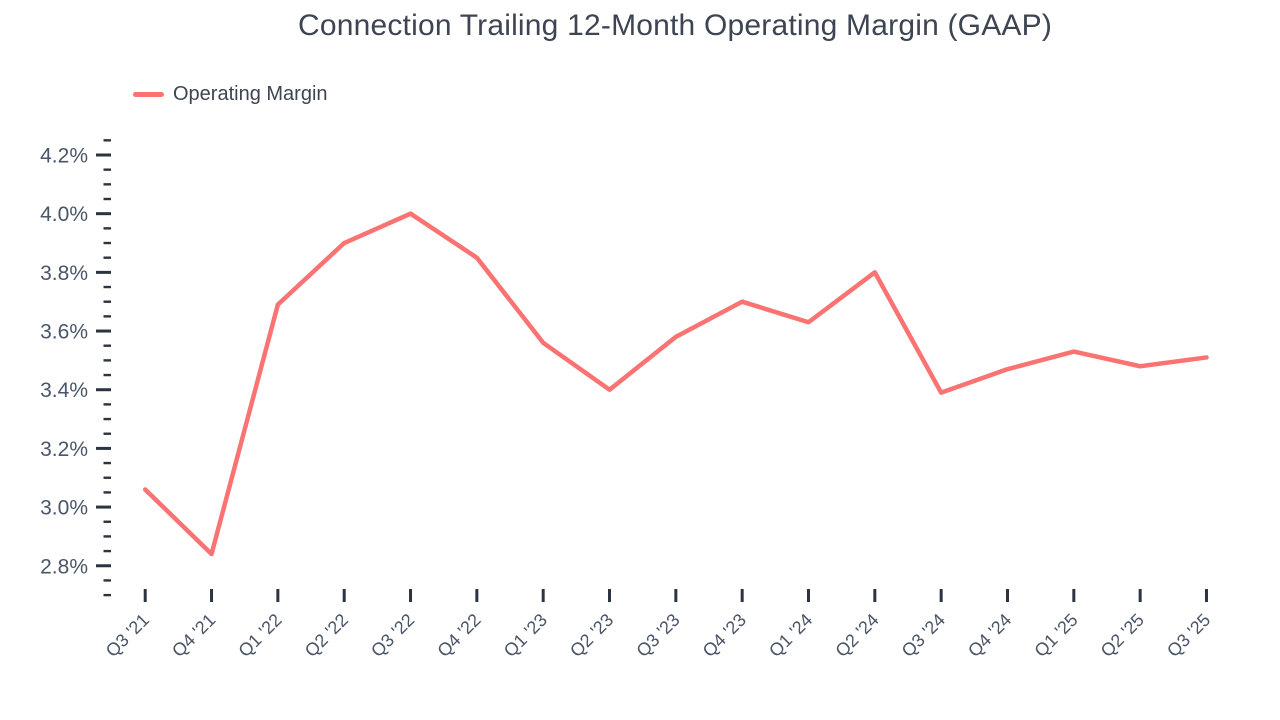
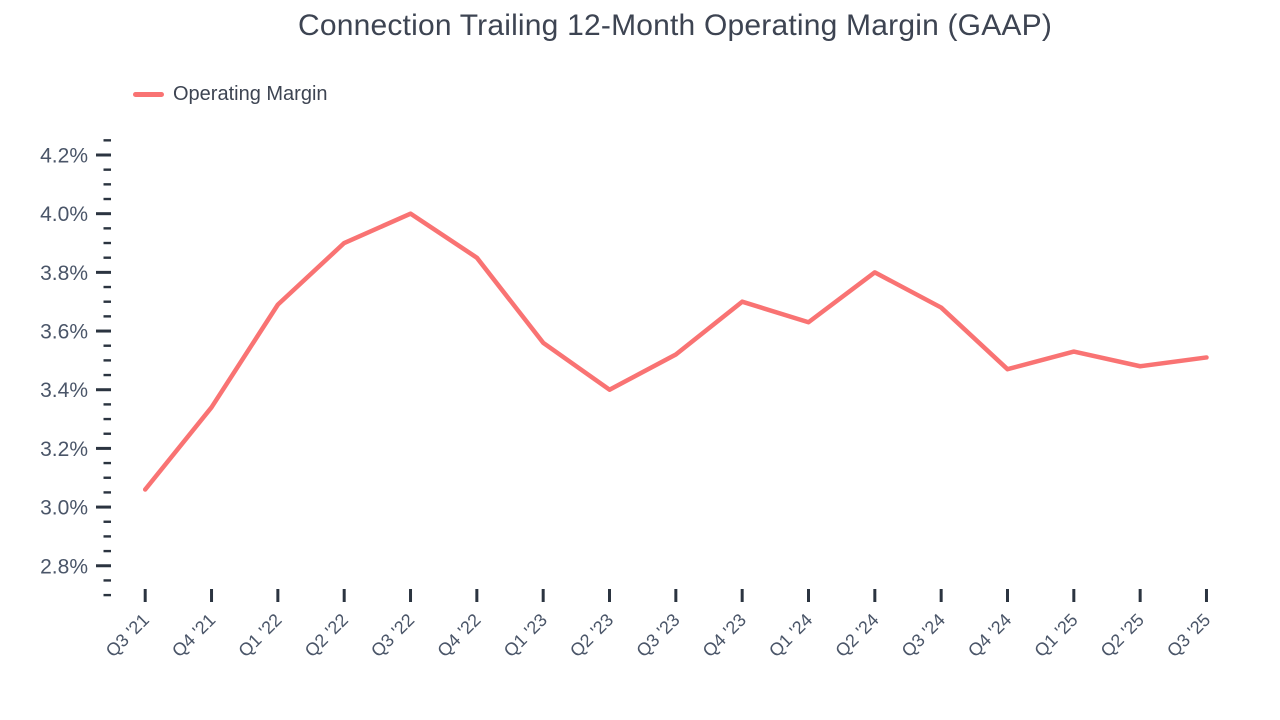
Q4 '21: 2.84% -> 3.34%
Q3 '23: 3.58% -> 3.52%
Q3 '24: 3.39% -> 3.68%
